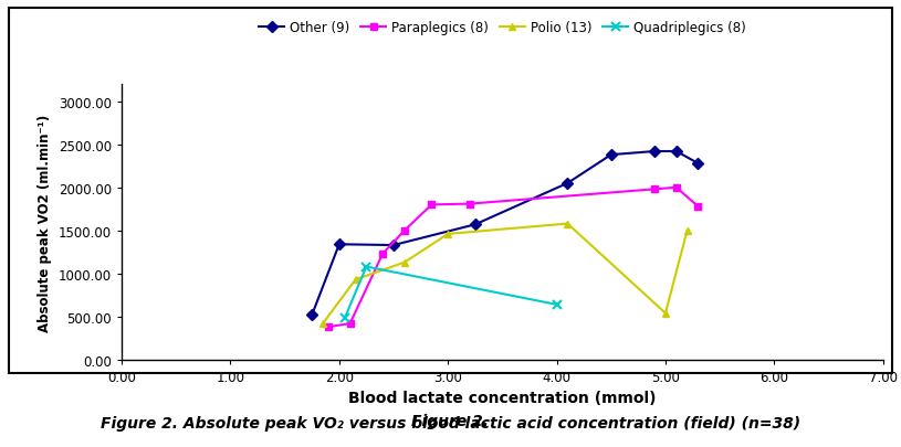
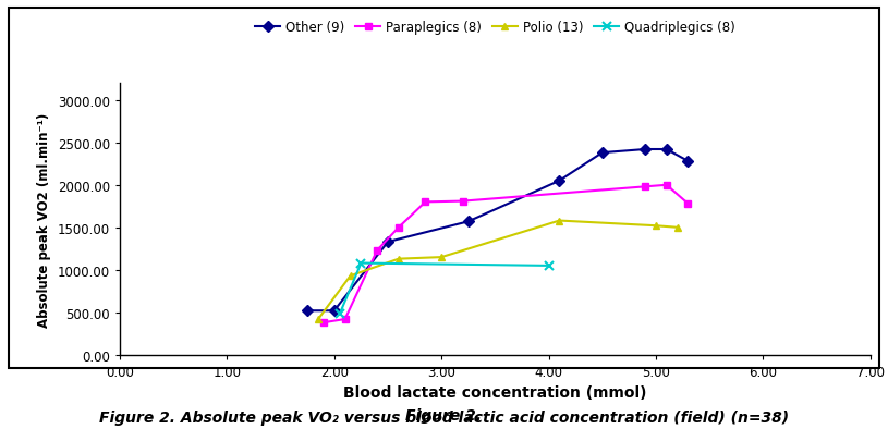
Other (9)/2.00: 1340 -> 520
Polio (13)/3.00: 1460 -> 1150
Quadriplegics (8)/4.00: 640 -> 1050
Polio (13)/5.00: 540 -> 1520
